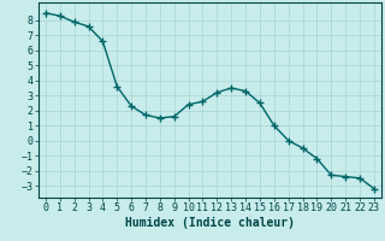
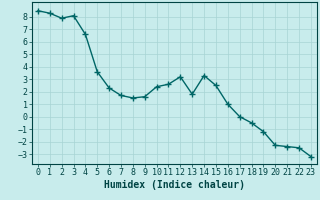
3: 7.6 -> 8.1
13: 3.5 -> 1.8
